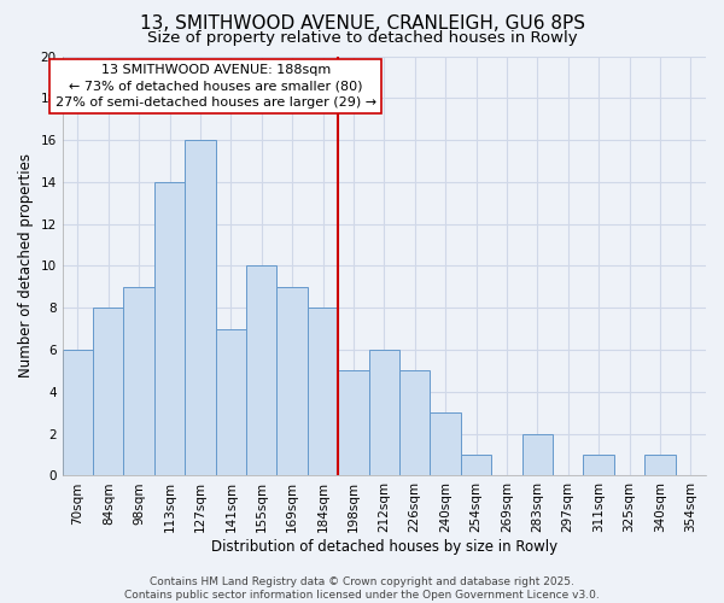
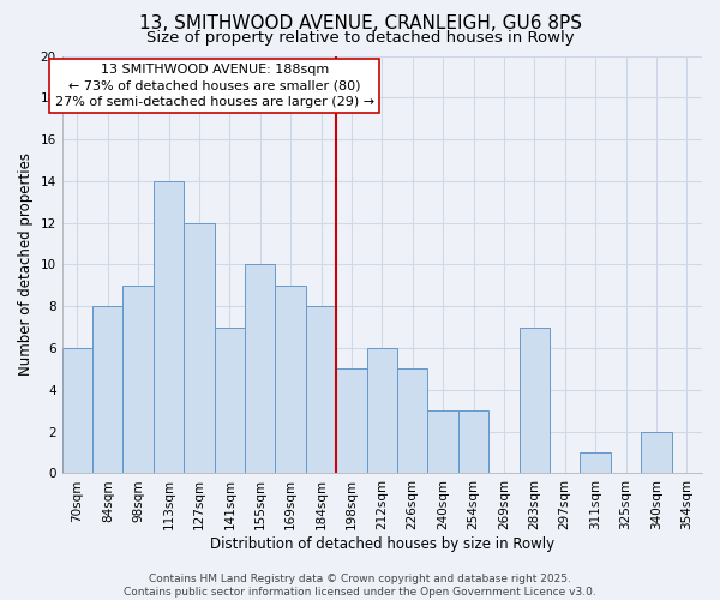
127sqm: 16 -> 12
254sqm: 1 -> 3
283sqm: 2 -> 7
340sqm: 1 -> 2
